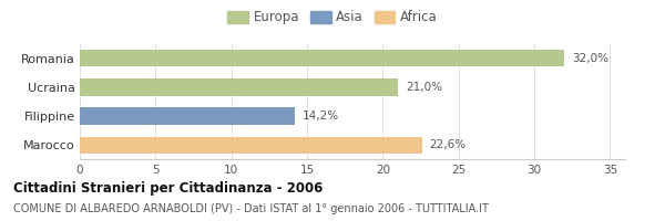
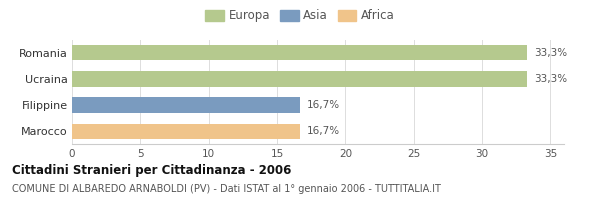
Romania: 32,0% -> 33,3%
Ucraina: 21,0% -> 33,3%
Filippine: 14,2% -> 16,7%
Marocco: 22,6% -> 16,7%
